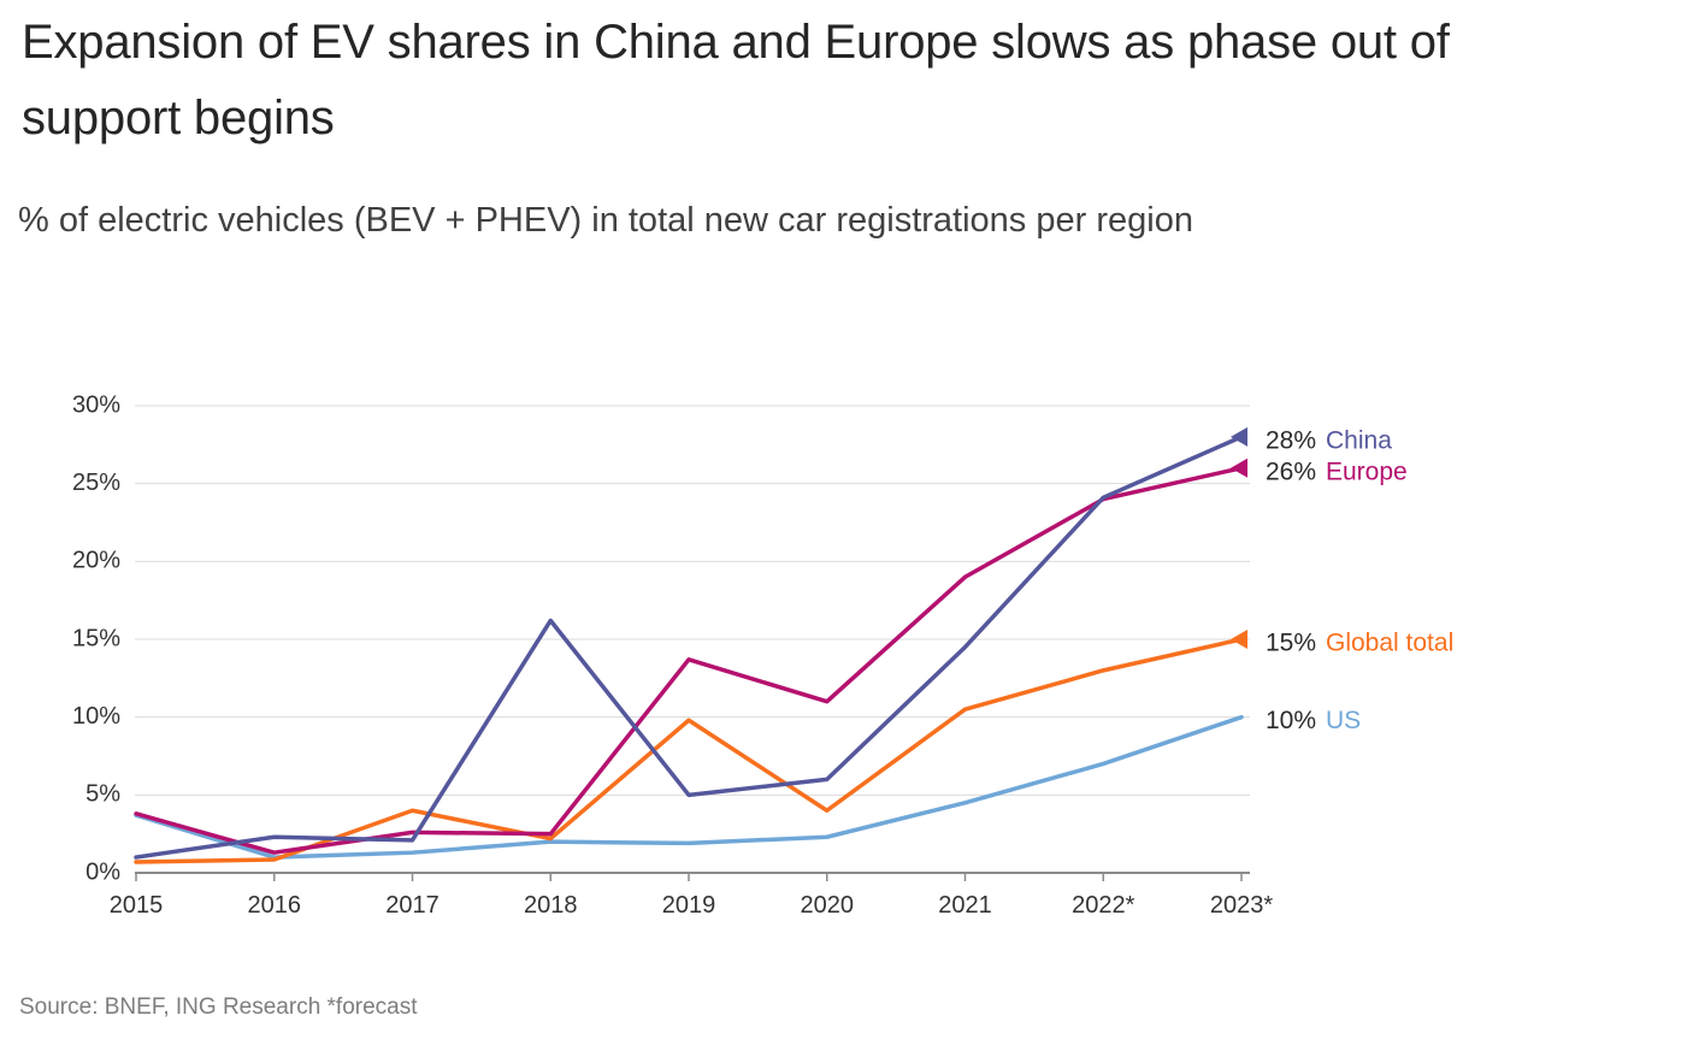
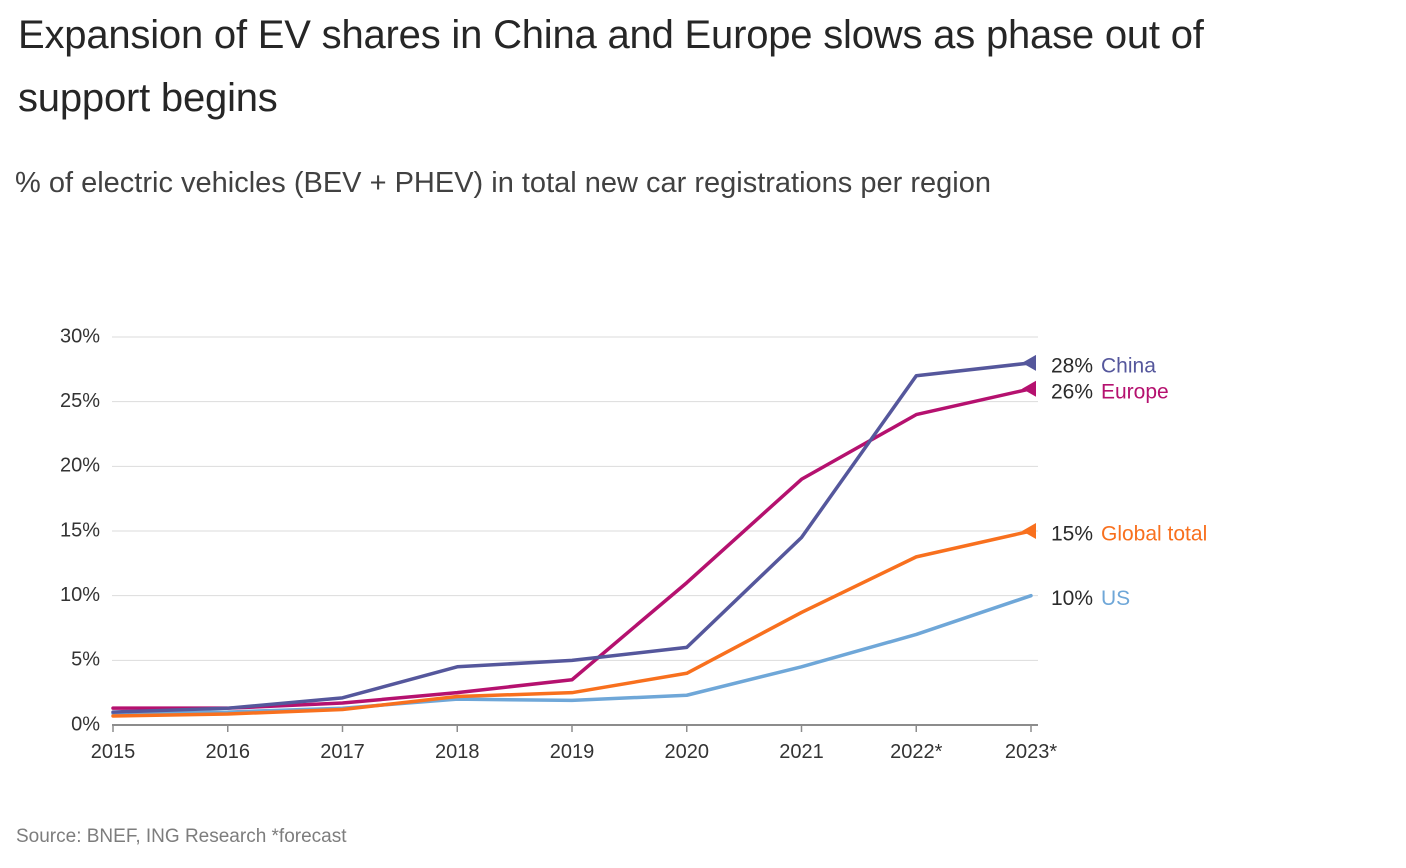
Europe/2015: 3.8% -> 1.3%
US/2015: 3.7% -> 0.9%
China/2016: 2.3% -> 1.3%
Europe/2017: 2.6% -> 1.7%
Global total/2017: 4.0% -> 1.2%
China/2018: 16.2% -> 4.5%
Europe/2019: 13.7% -> 3.5%
Global total/2019: 9.8% -> 2.5%
Global total/2021: 10.5% -> 8.7%
China/2022*: 24.1% -> 27.0%
